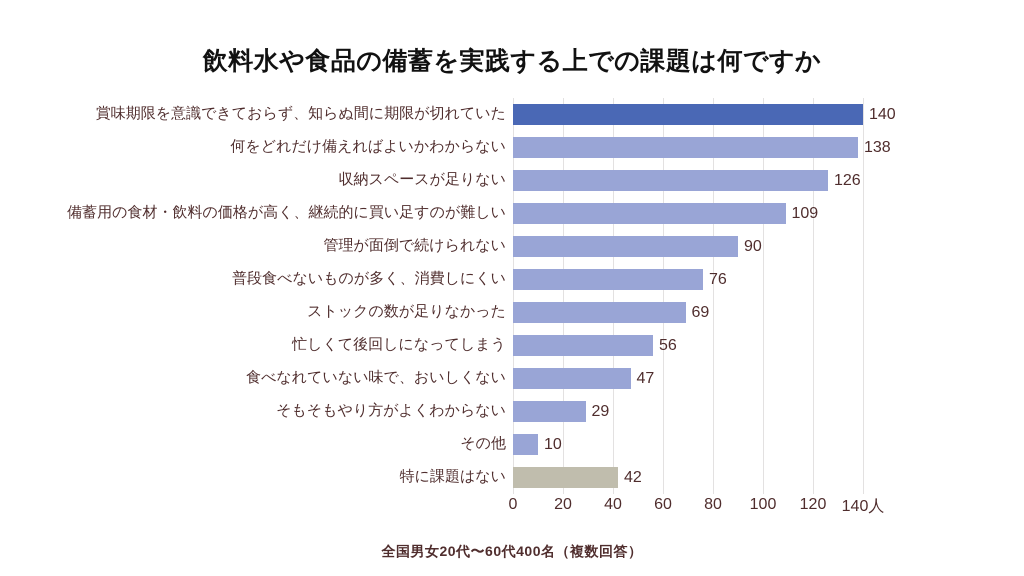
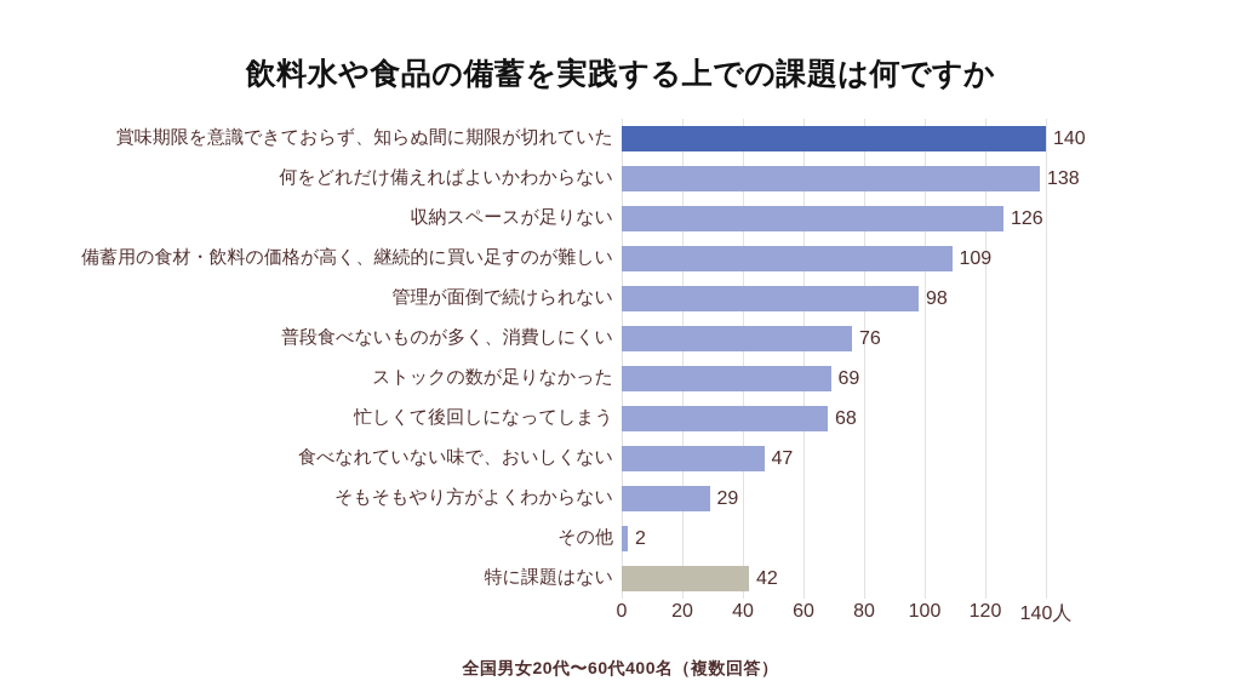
管理が面倒で続けられない: 90 -> 98
忙しくて後回しになってしまう: 56 -> 68
その他: 10 -> 2
